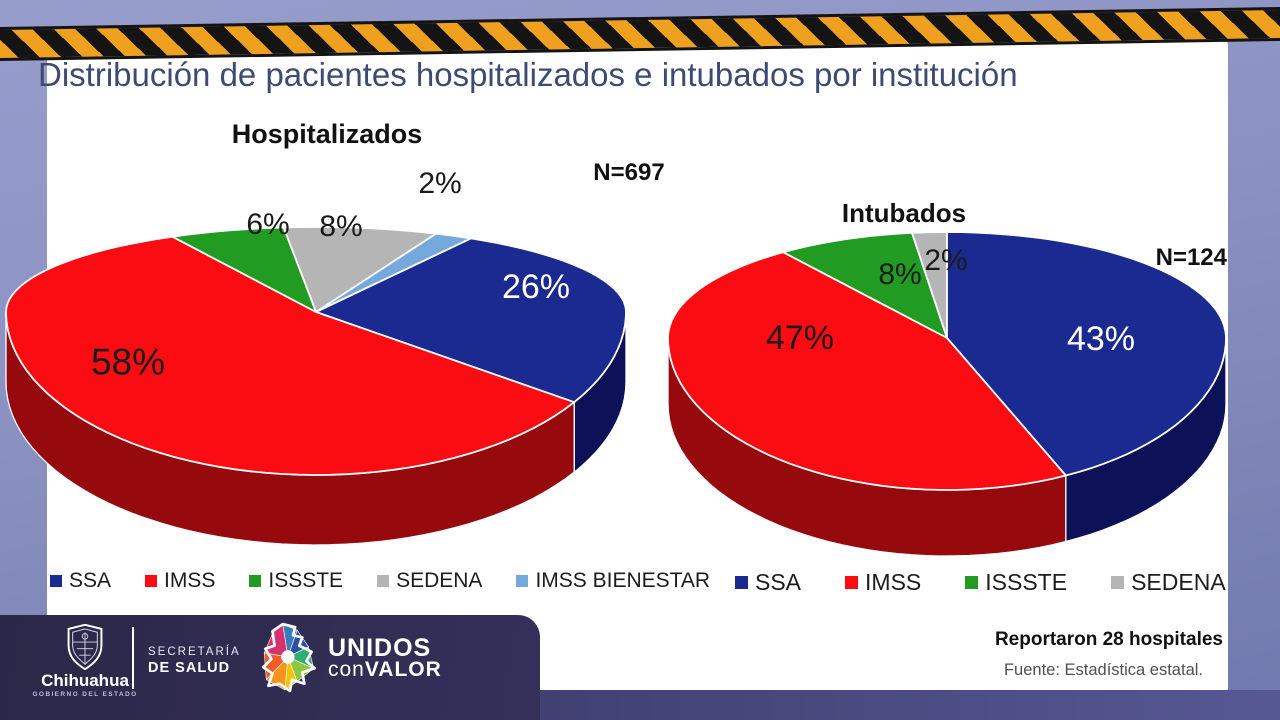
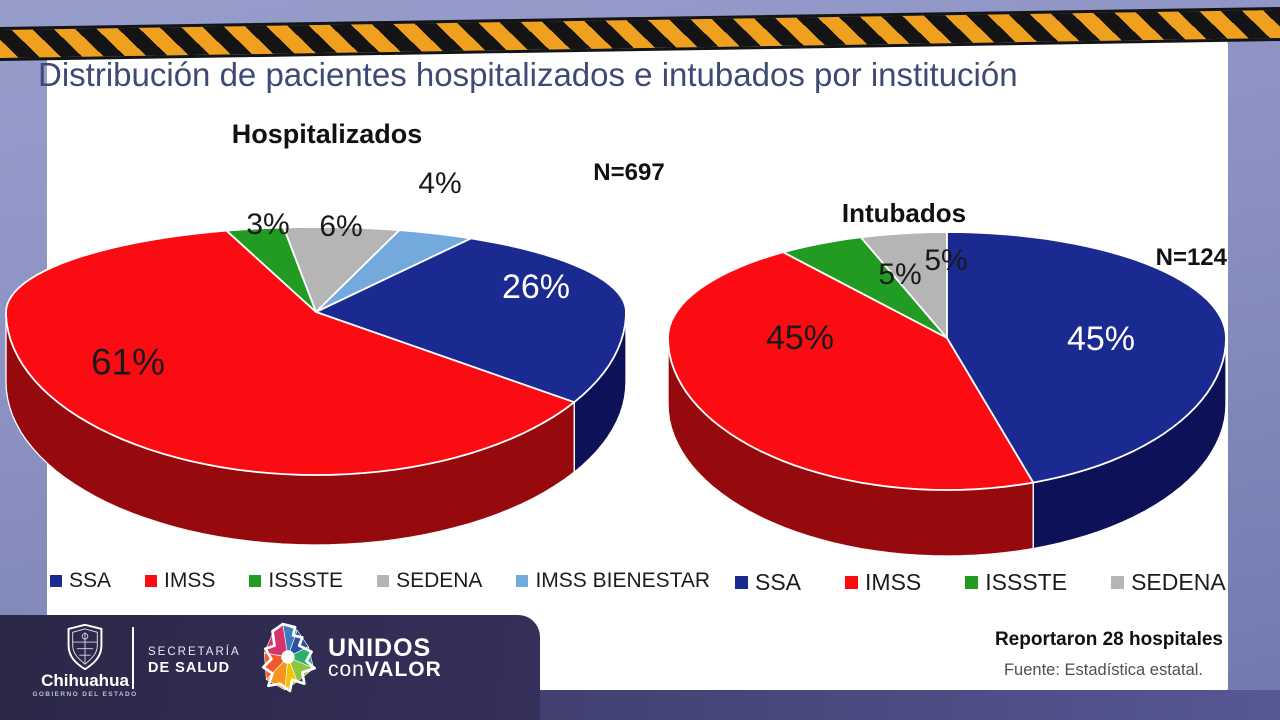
Hospitalizados/SEDENA: 8% -> 6%
Hospitalizados/IMSS BIENESTAR: 2% -> 4%
Hospitalizados/IMSS: 58% -> 61%
Hospitalizados/ISSSTE: 6% -> 3%
Intubados/ISSSTE: 8% -> 5%
Intubados/SEDENA: 2% -> 5%
Intubados/SSA: 43% -> 45%
Intubados/IMSS: 47% -> 45%
